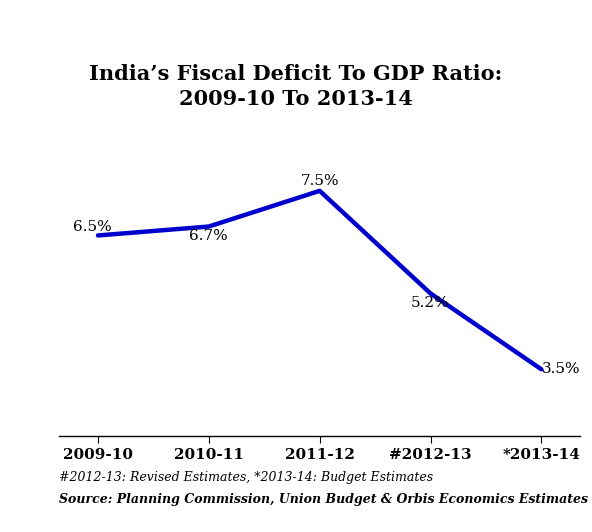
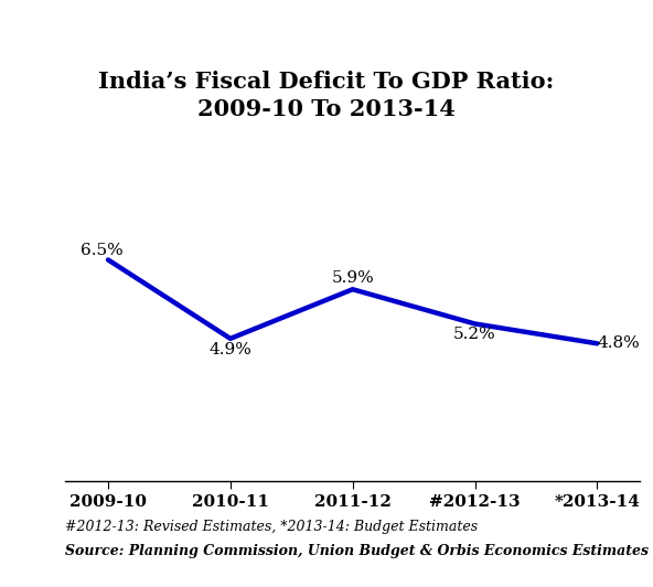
2010-11: 6.7% -> 4.9%
2011-12: 7.5% -> 5.9%
*2013-14: 3.5% -> 4.8%
